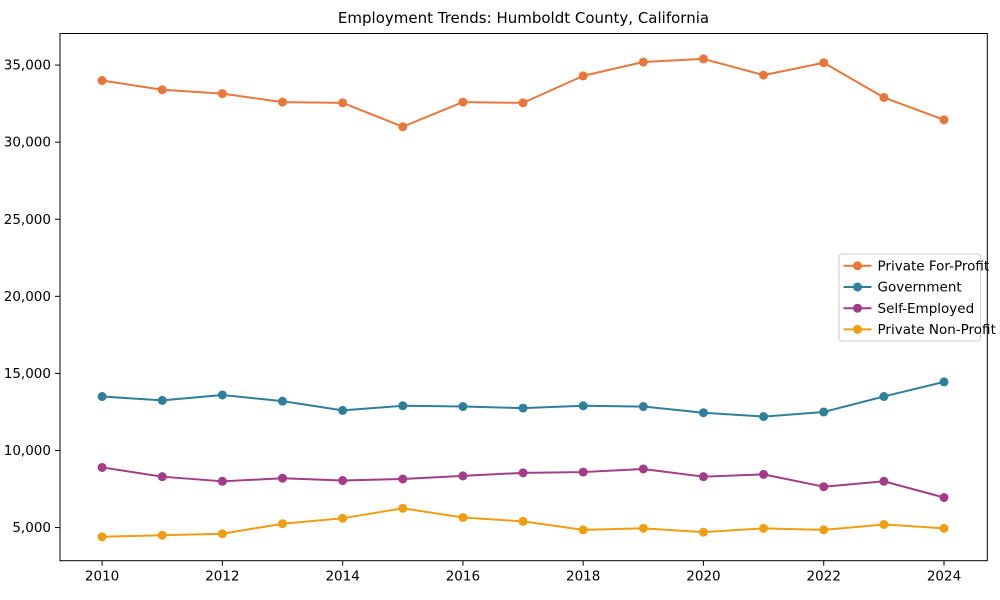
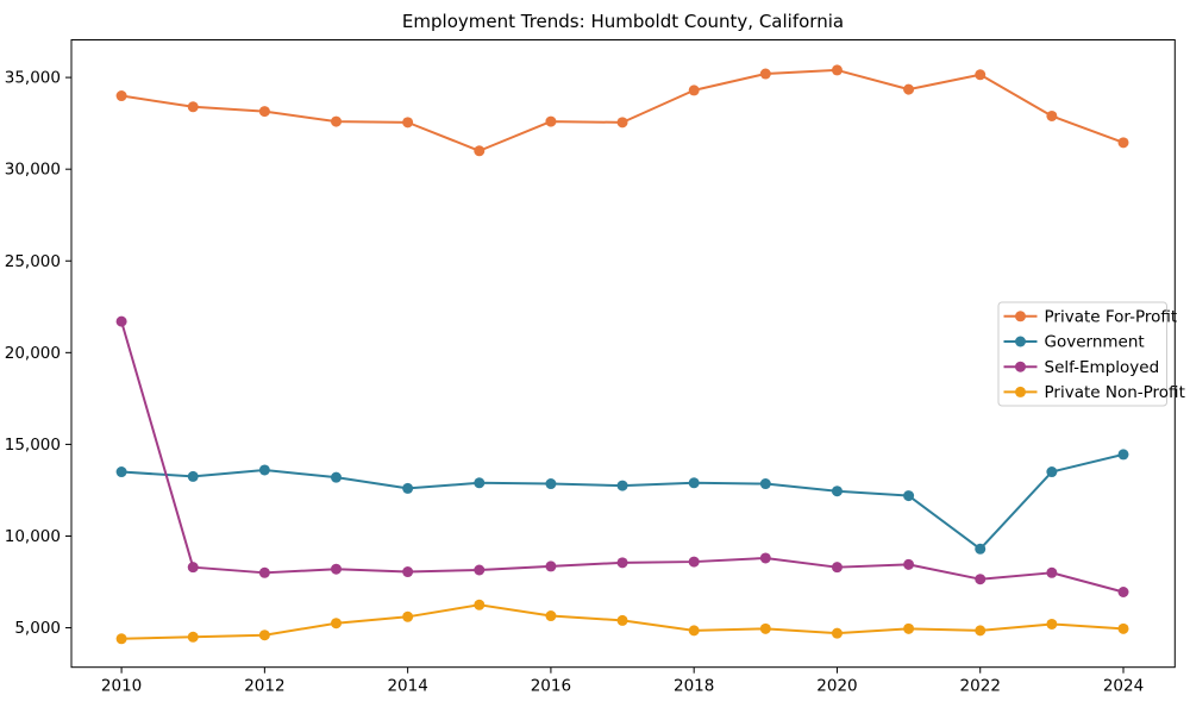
Self-Employed/2010: 8900 -> 21700
Government/2022: 12500 -> 9300
